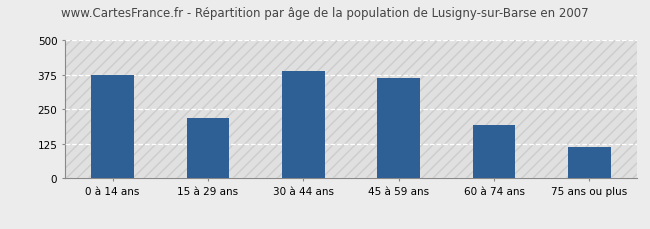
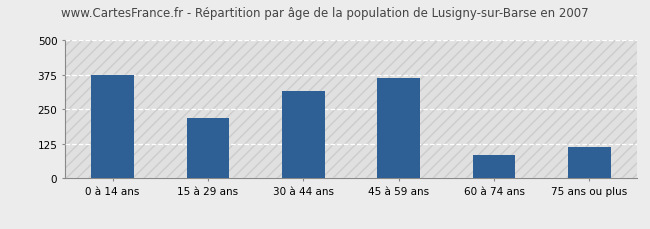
30 à 44 ans: 390 -> 315
60 à 74 ans: 195 -> 85
